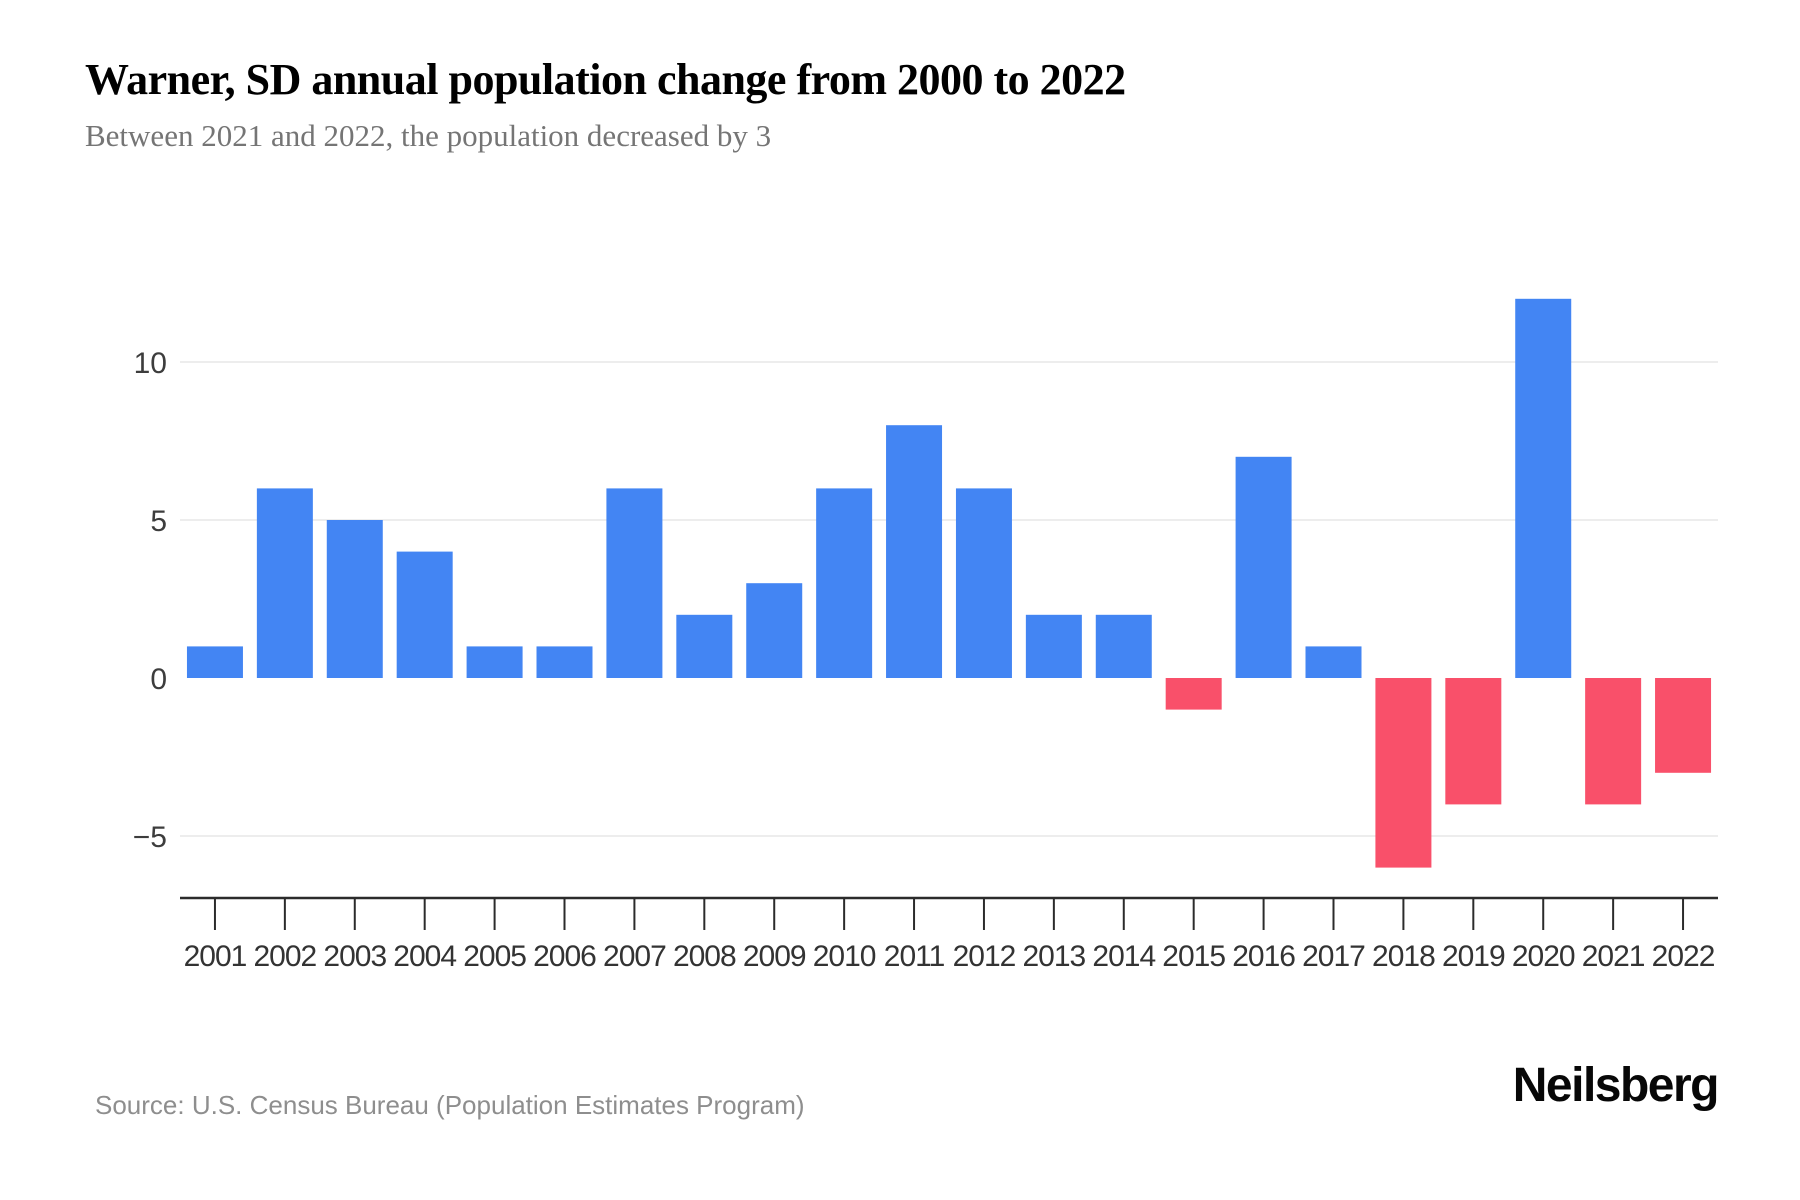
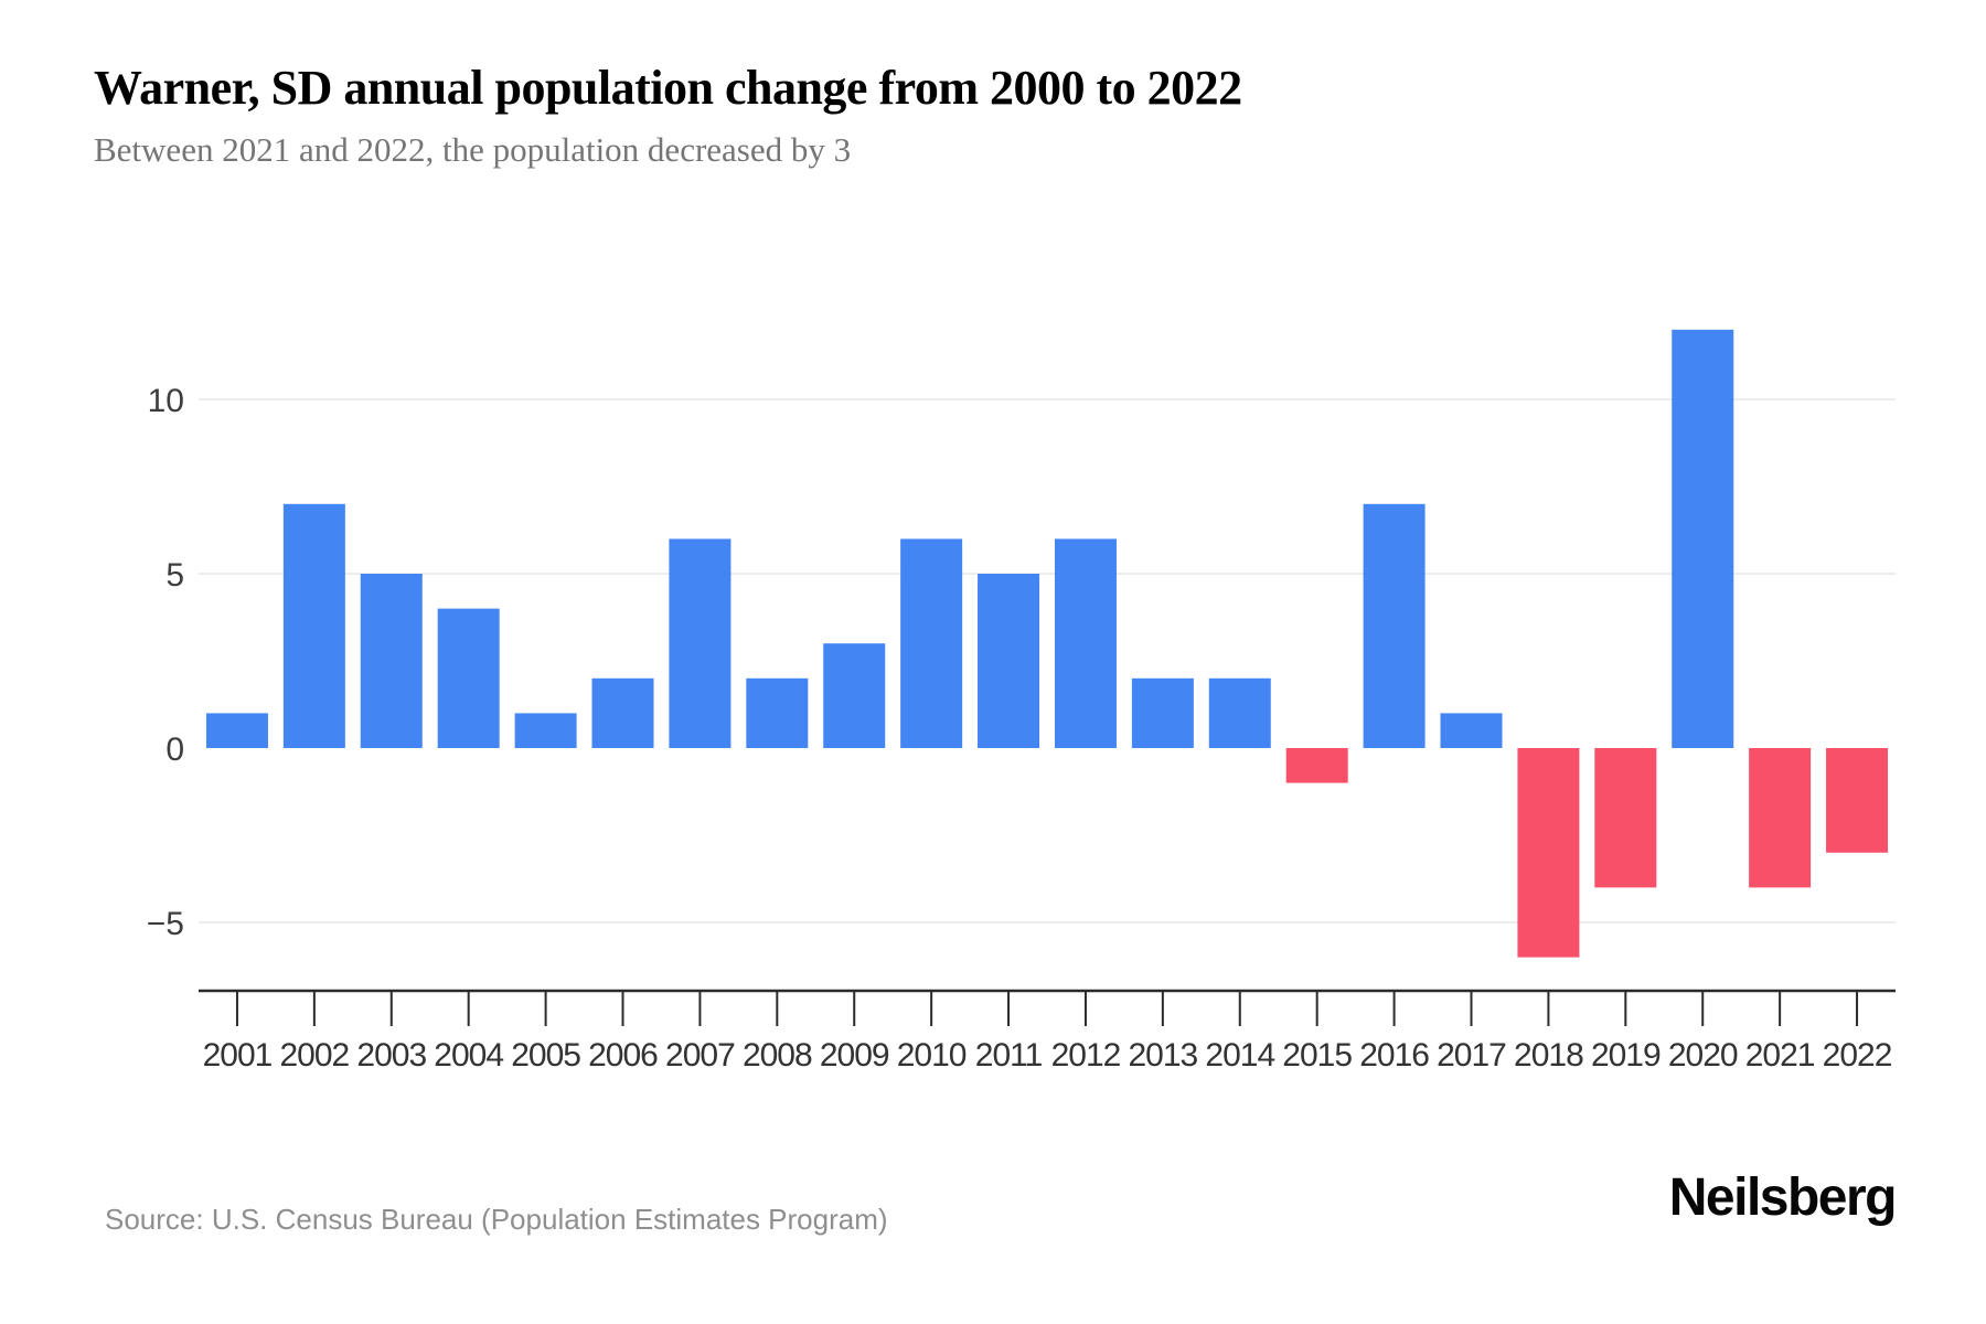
2002: 6 -> 7
2006: 1 -> 2
2011: 8 -> 5
